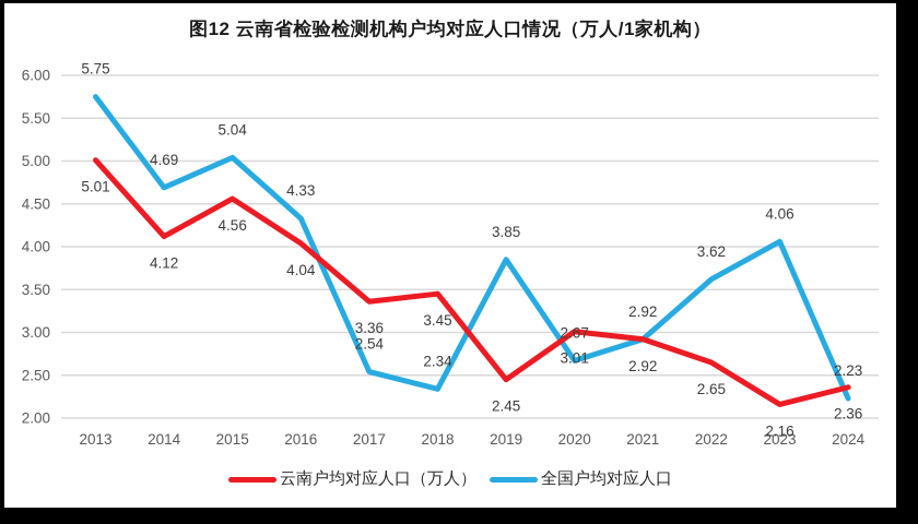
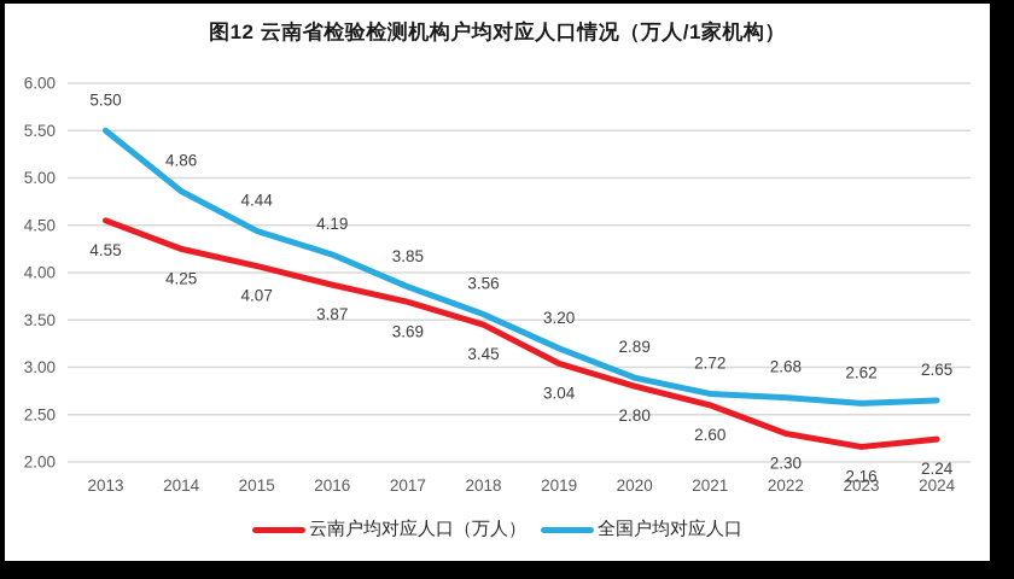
云南户均对应人口（万人）/2013: 5.01 -> 4.55
全国户均对应人口/2013: 5.75 -> 5.50
云南户均对应人口（万人）/2014: 4.12 -> 4.25
全国户均对应人口/2014: 4.69 -> 4.86
云南户均对应人口（万人）/2015: 4.56 -> 4.07
全国户均对应人口/2015: 5.04 -> 4.44
云南户均对应人口（万人）/2016: 4.04 -> 3.87
全国户均对应人口/2016: 4.33 -> 4.19
云南户均对应人口（万人）/2017: 3.36 -> 3.69
全国户均对应人口/2017: 2.54 -> 3.85
全国户均对应人口/2018: 2.34 -> 3.56
云南户均对应人口（万人）/2019: 2.45 -> 3.04
全国户均对应人口/2019: 3.85 -> 3.20
云南户均对应人口（万人）/2020: 3.01 -> 2.80
全国户均对应人口/2020: 2.67 -> 2.89
云南户均对应人口（万人）/2021: 2.92 -> 2.60
全国户均对应人口/2021: 2.92 -> 2.72
云南户均对应人口（万人）/2022: 2.65 -> 2.30
全国户均对应人口/2022: 3.62 -> 2.68
全国户均对应人口/2023: 4.06 -> 2.62
云南户均对应人口（万人）/2024: 2.36 -> 2.24
全国户均对应人口/2024: 2.23 -> 2.65
